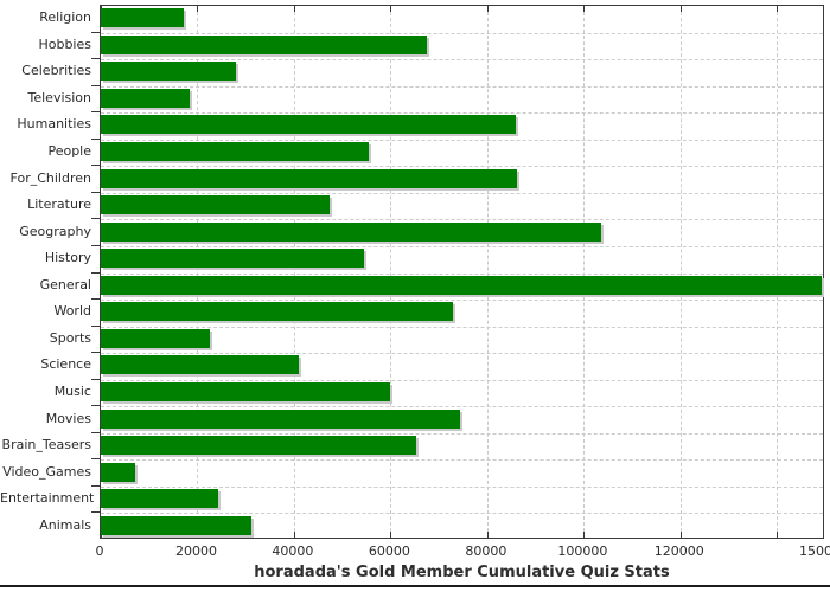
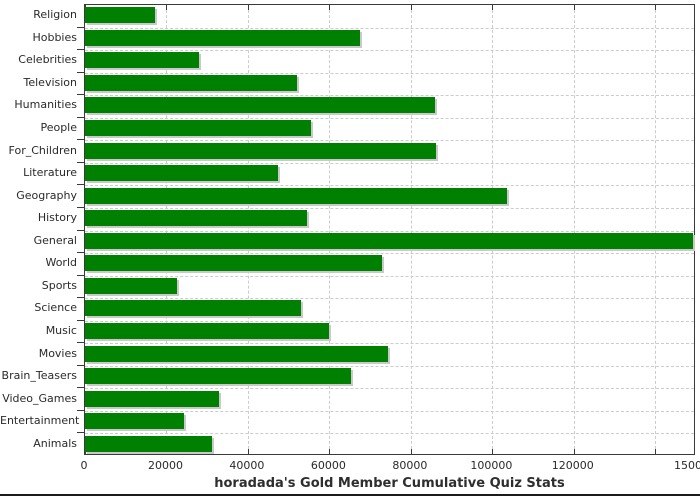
Television: 18000 -> 52000
Science: 41000 -> 53000
Video_Games: 7000 -> 33000
